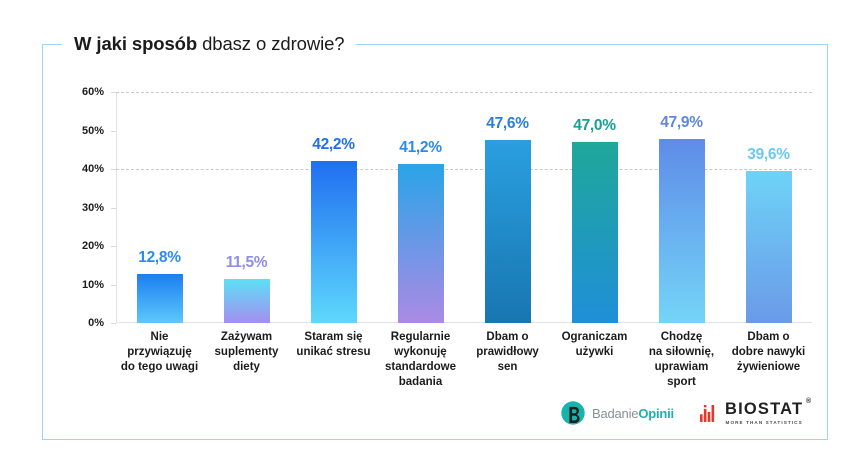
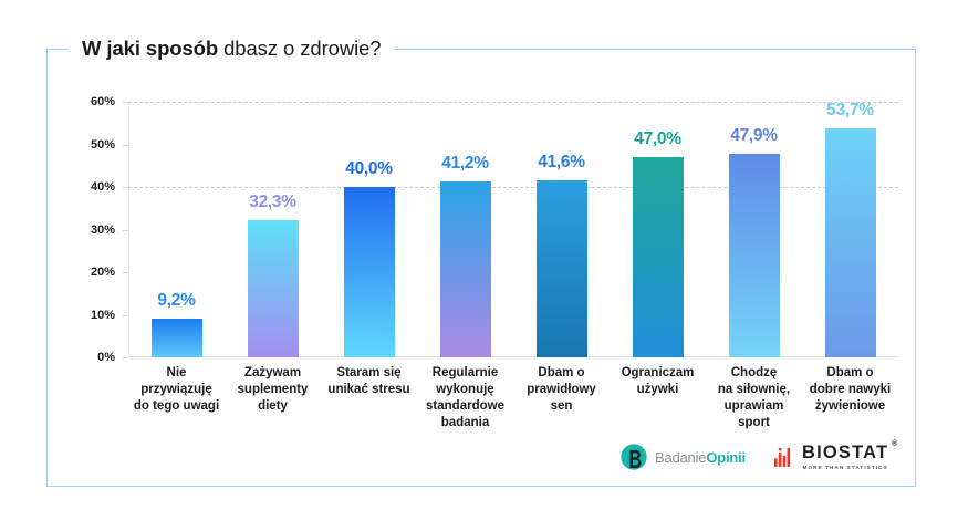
Nie przywiązuję do tego uwagi: 12,8% -> 9,2%
Zażywam suplementy diety: 11,5% -> 32,3%
Staram się unikać stresu: 42,2% -> 40,0%
Dbam o prawidłowy sen: 47,6% -> 41,6%
Dbam o dobre nawyki żywieniowe: 39,6% -> 53,7%
